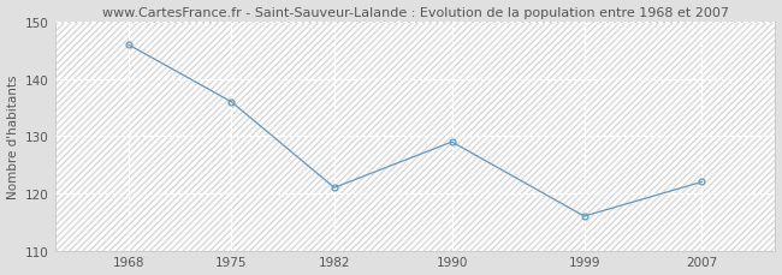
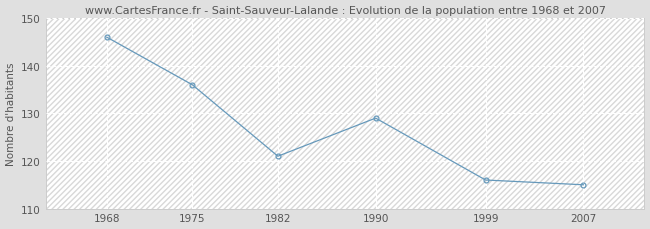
2007: 122 -> 115
